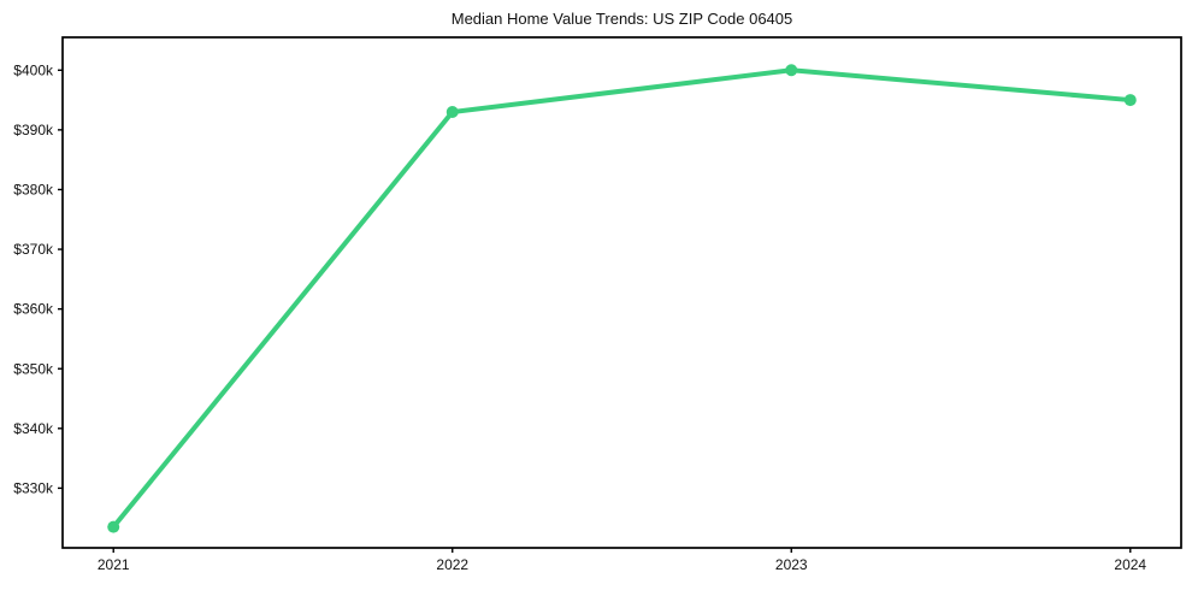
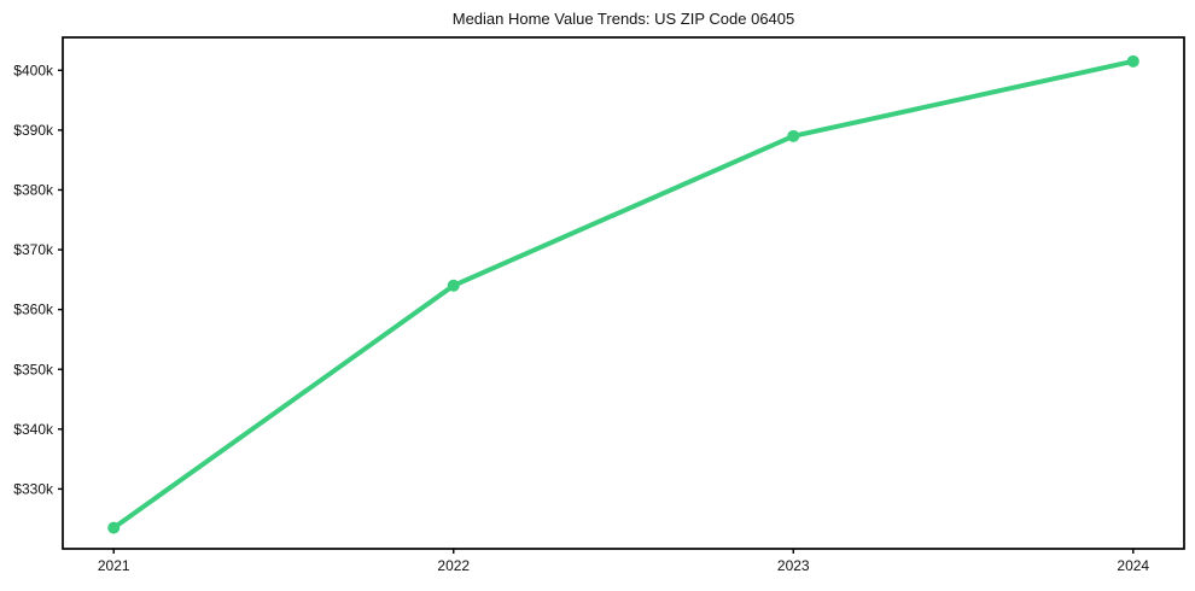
2022: $393k -> $364k
2023: $400k -> $389k
2024: $395k -> $402k
